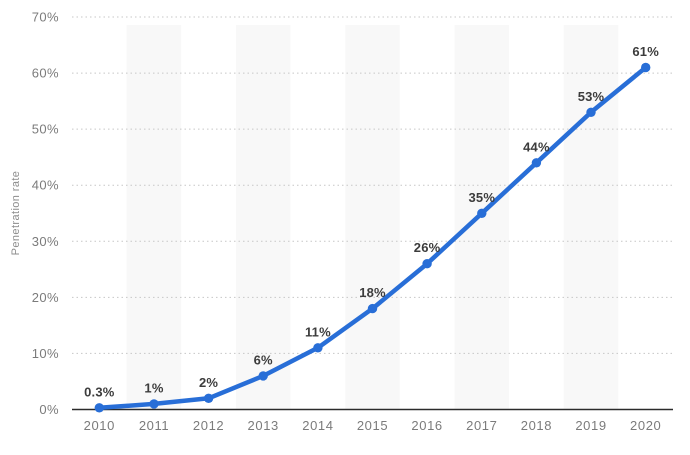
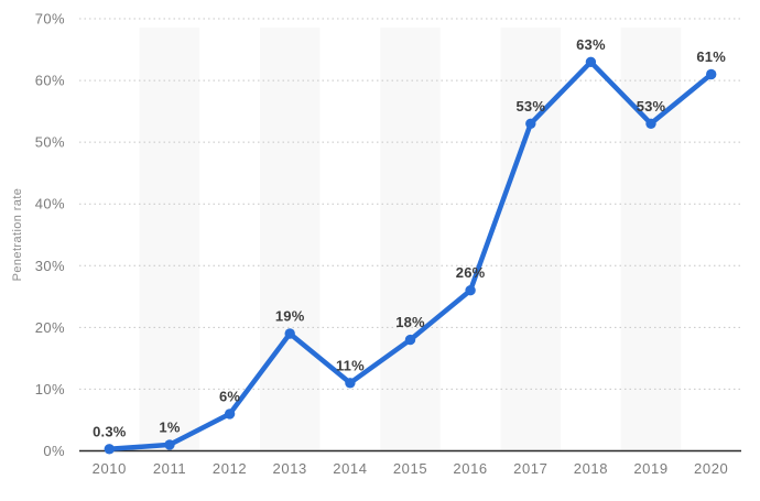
2012: 2% -> 6%
2013: 6% -> 19%
2017: 35% -> 53%
2018: 44% -> 63%
